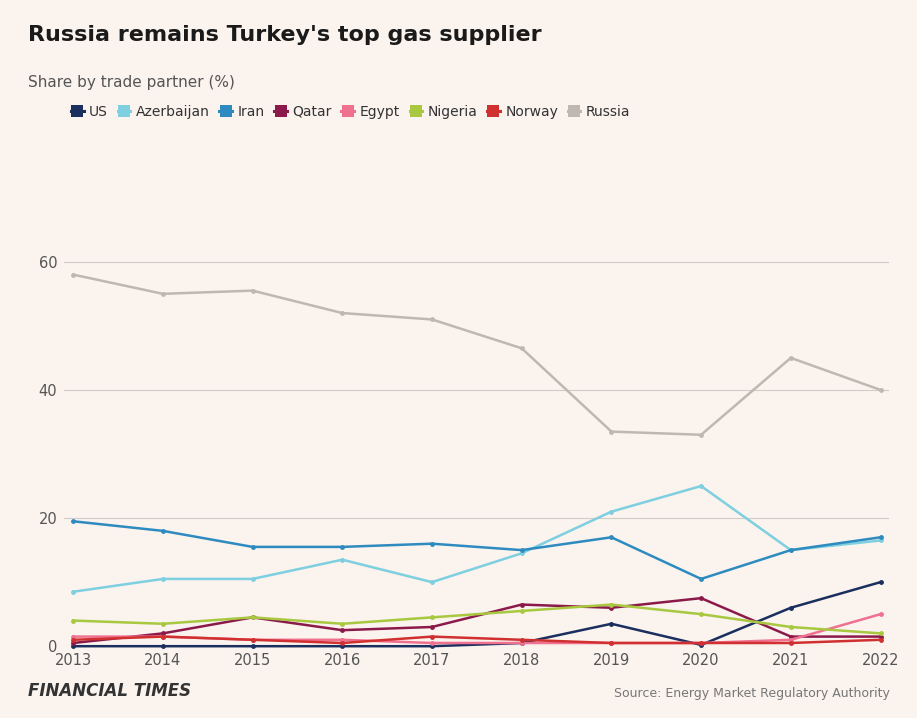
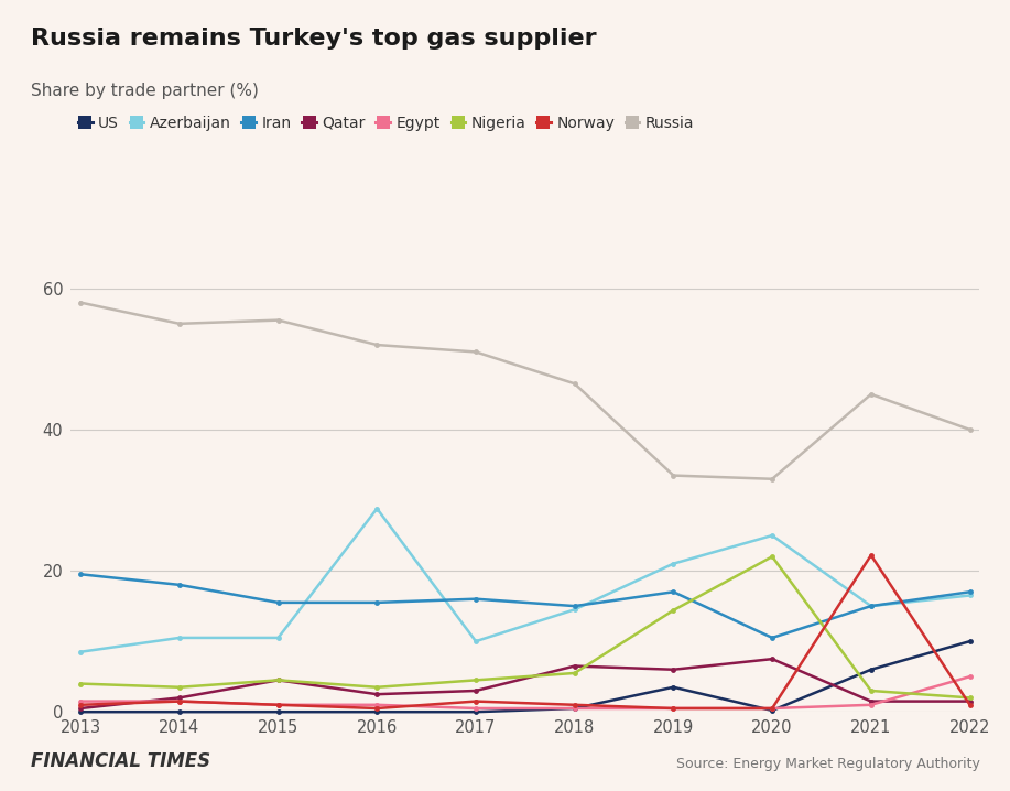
Azerbaijan/2016: 13.5 -> 28.8
Nigeria/2019: 6.5 -> 14.4
Nigeria/2020: 5.0 -> 22.0
Norway/2021: 0.5 -> 22.2
